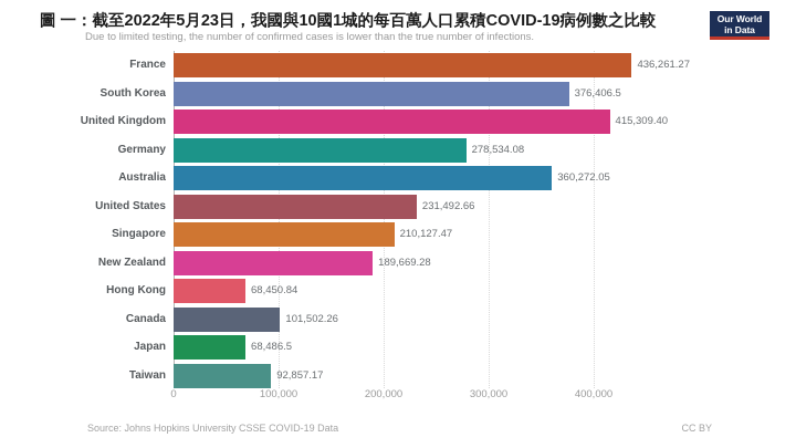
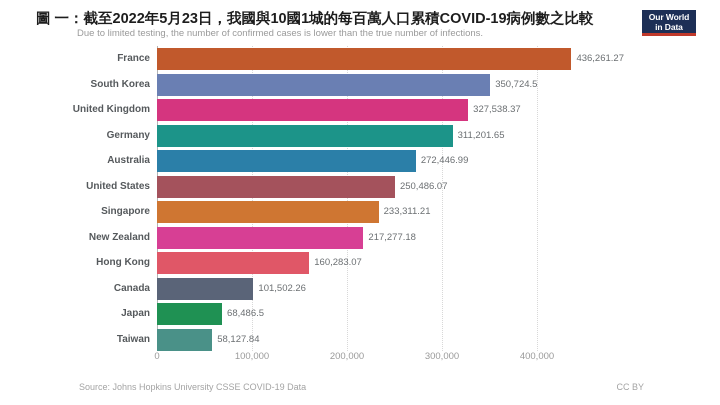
South Korea: 376,406.5 -> 350,724.5
United Kingdom: 415,309.40 -> 327,538.37
Germany: 278,534.08 -> 311,201.65
Australia: 360,272.05 -> 272,446.99
United States: 231,492.66 -> 250,486.07
Singapore: 210,127.47 -> 233,311.21
New Zealand: 189,669.28 -> 217,277.18
Hong Kong: 68,450.84 -> 160,283.07
Taiwan: 92,857.17 -> 58,127.84
